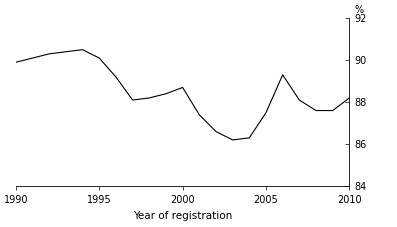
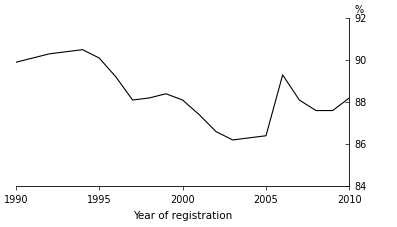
2000: 88.7 -> 88.1
2005: 87.5 -> 86.4
